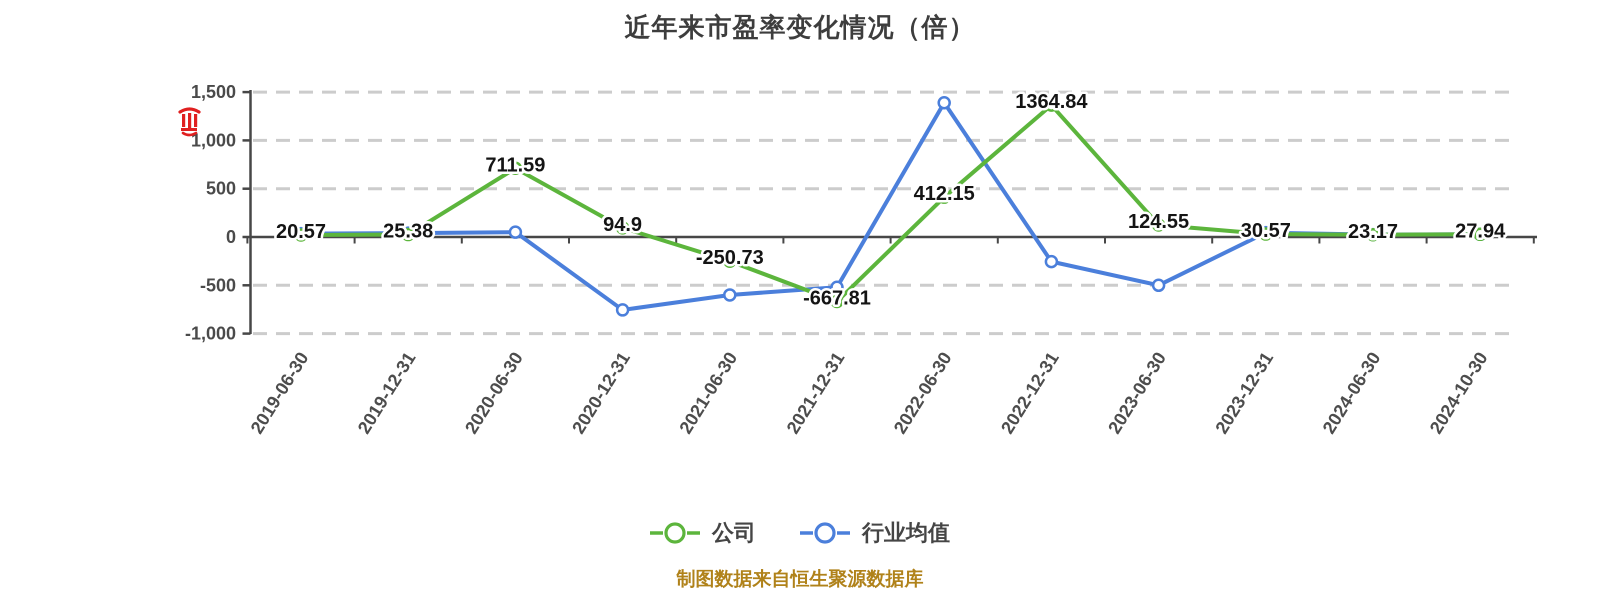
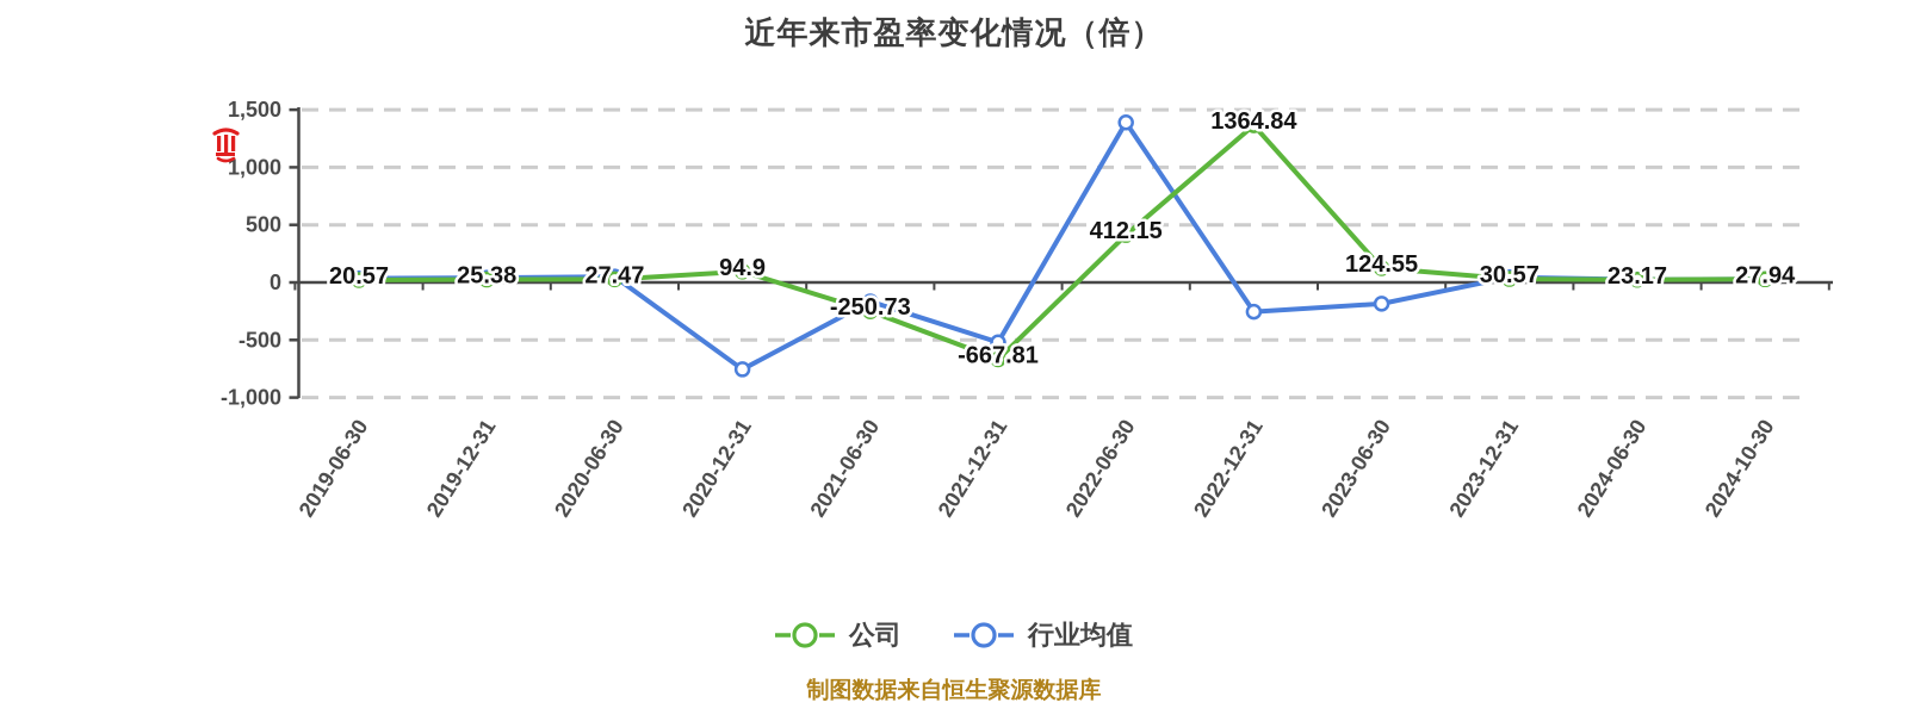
公司/2020-06-30: 711.59 -> 27.47
行业均值/2021-06-30: -600 -> -200
行业均值/2023-06-30: -500 -> -200
